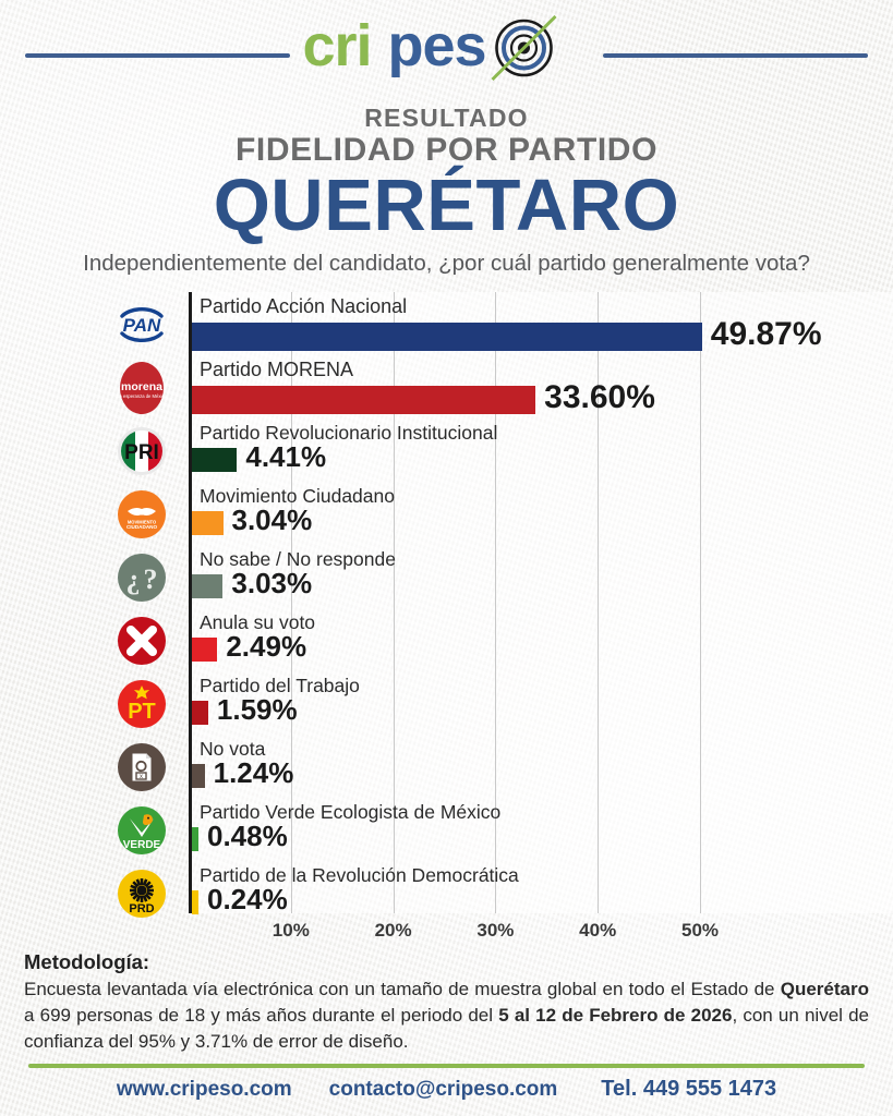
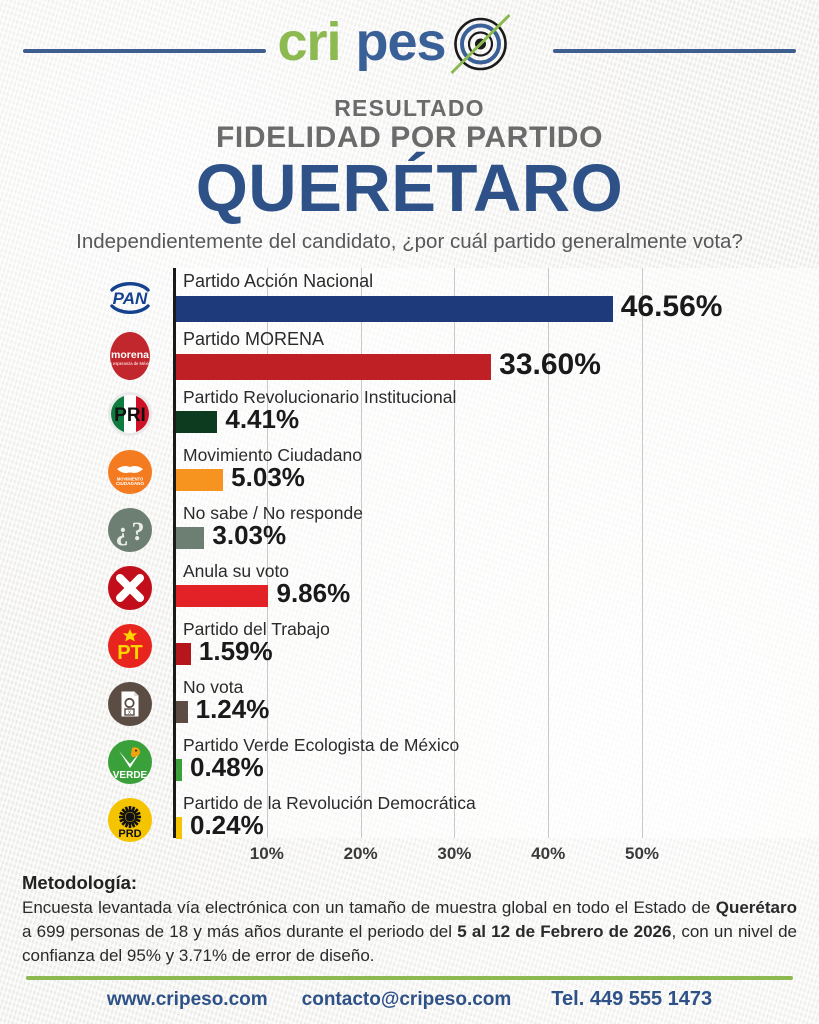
Partido Acción Nacional: 49.87% -> 46.56%
Movimiento Ciudadano: 3.04% -> 5.03%
Anula su voto: 2.49% -> 9.86%
